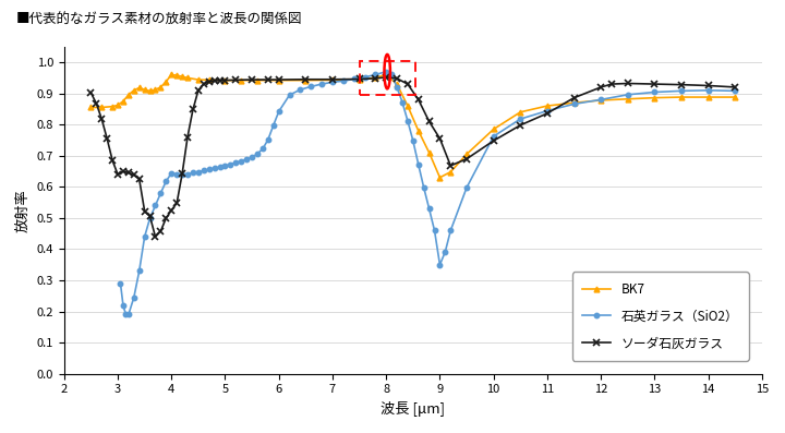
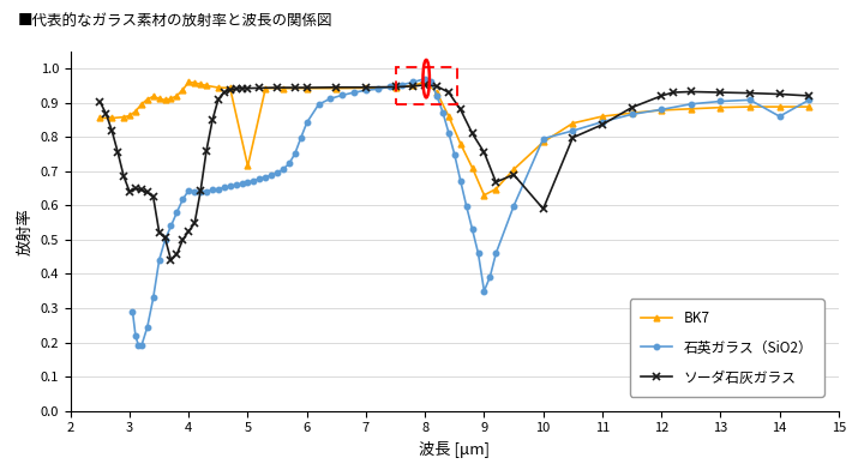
BK7/5: 0.942 -> 0.715
石英ガラス（SiO2）/10: 0.762 -> 0.795
ソーダ石灰ガラス/10: 0.748 -> 0.590
石英ガラス（SiO2）/14: 0.910 -> 0.860
